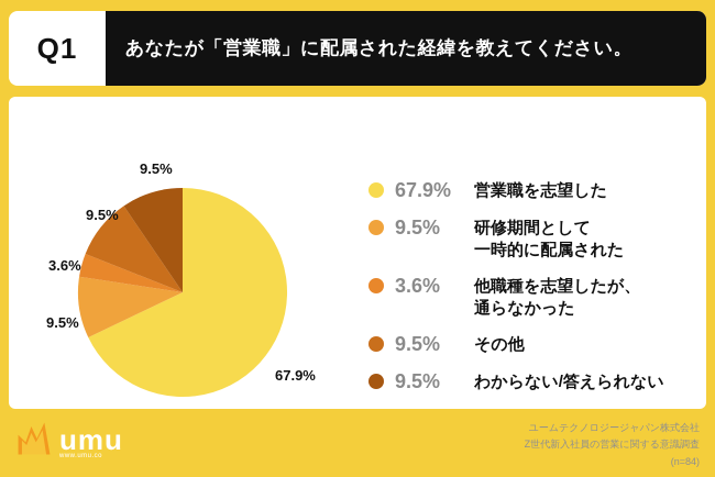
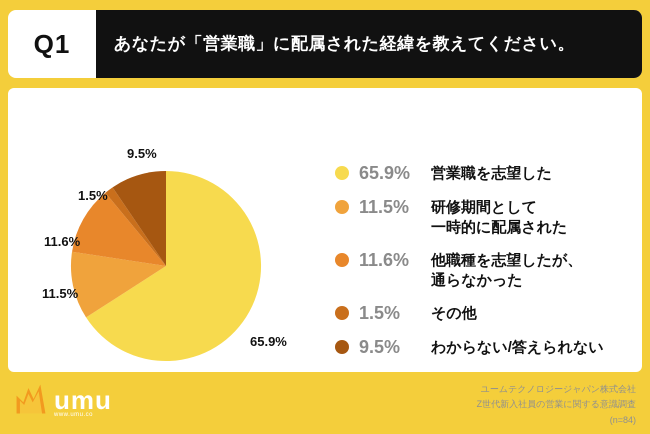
営業職を志望した: 67.9% -> 65.9%
研修期間として 一時的に配属された: 9.5% -> 11.5%
他職種を志望したが、 通らなかった: 3.6% -> 11.6%
その他: 9.5% -> 1.5%
